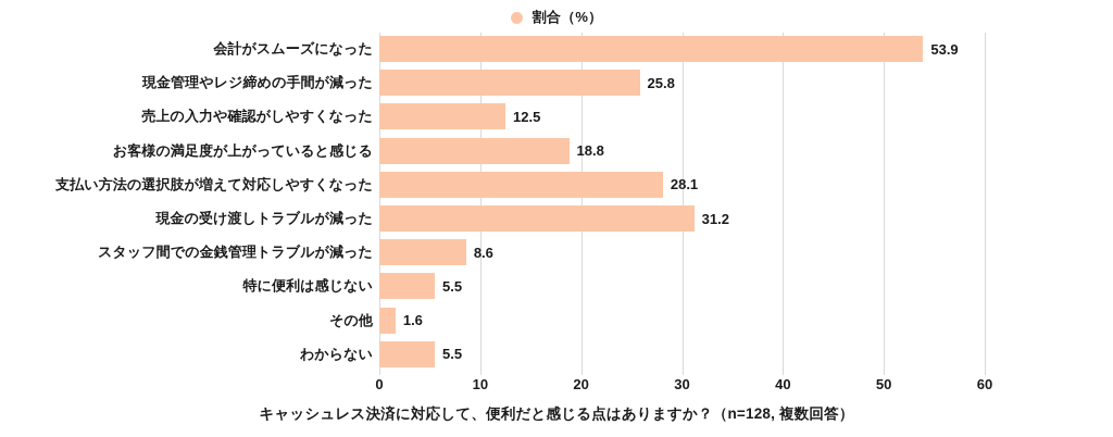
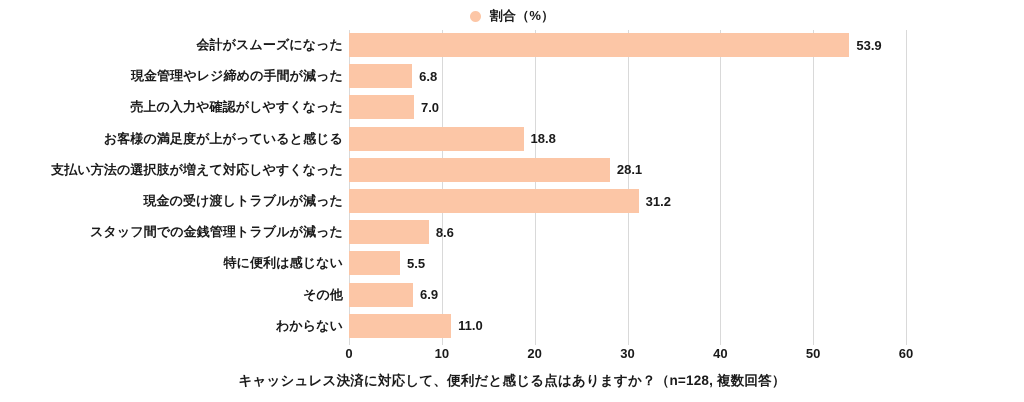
現金管理やレジ締めの手間が減った: 25.8 -> 6.8
売上の入力や確認がしやすくなった: 12.5 -> 7.0
その他: 1.6 -> 6.9
わからない: 5.5 -> 11.0
